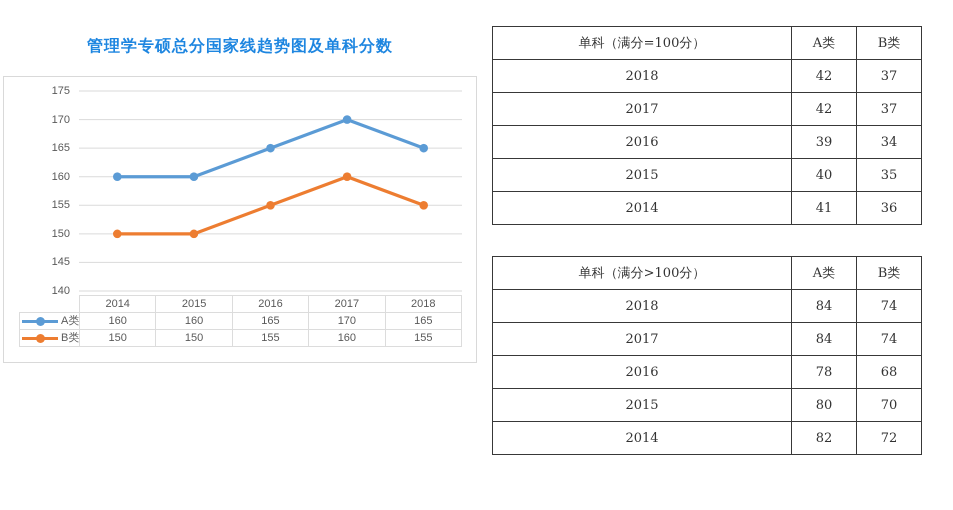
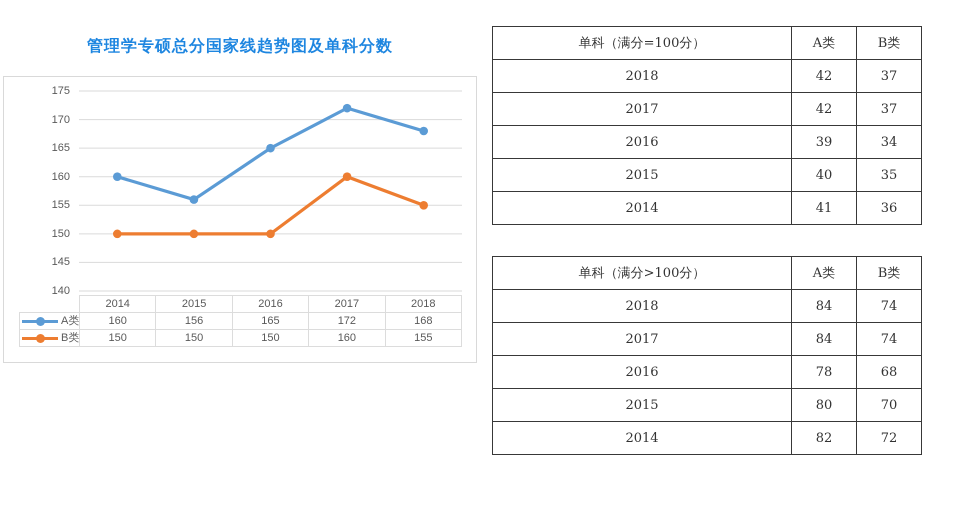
A类/2015: 160 -> 156
B类/2016: 155 -> 150
A类/2017: 170 -> 172
A类/2018: 165 -> 168
